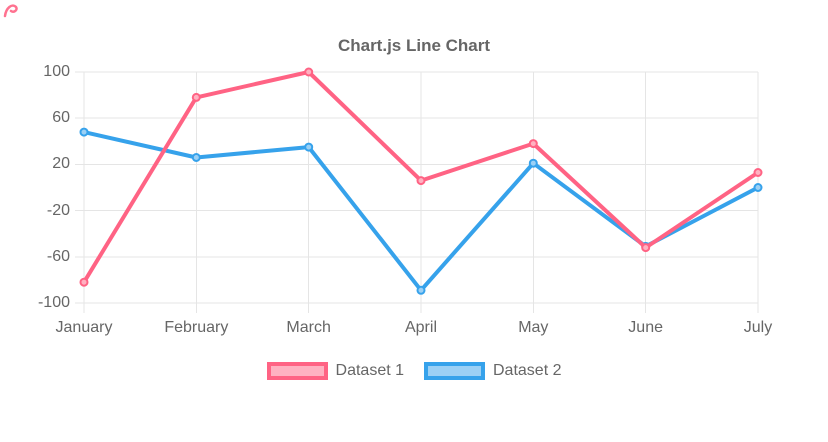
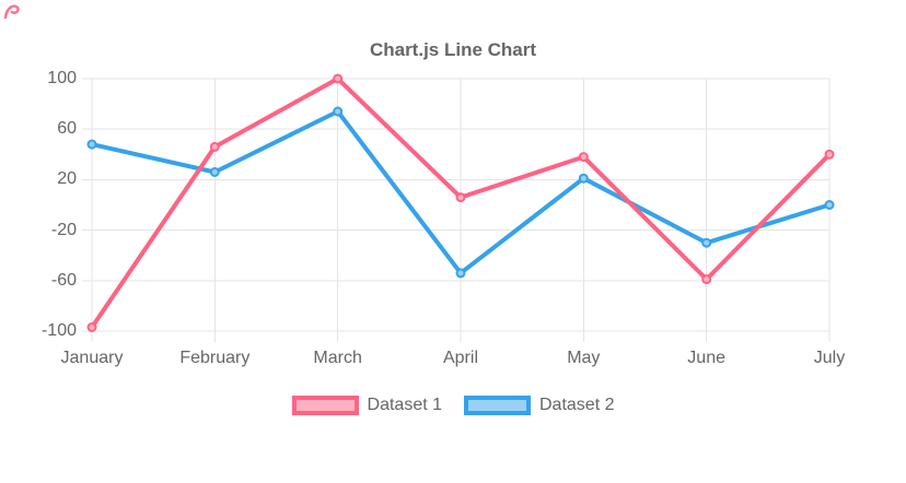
Dataset 1/January: -82 -> -97
Dataset 1/February: 78 -> 46
Dataset 2/March: 35 -> 74
Dataset 2/April: -89 -> -54
Dataset 1/June: -52 -> -59
Dataset 2/June: -51 -> -30
Dataset 1/July: 13 -> 40
